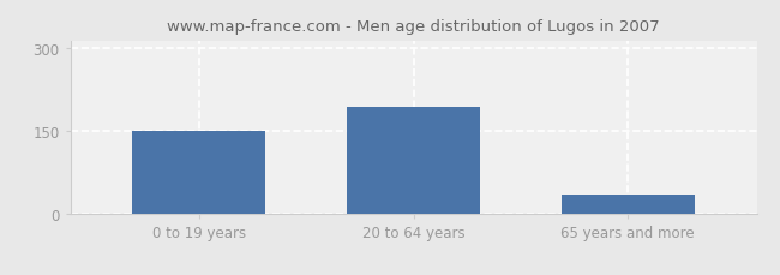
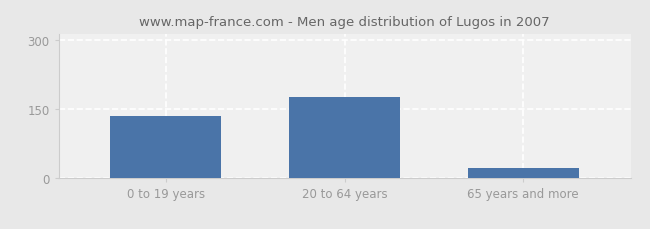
0 to 19 years: 150 -> 135
20 to 64 years: 195 -> 178
65 years and more: 35 -> 22
